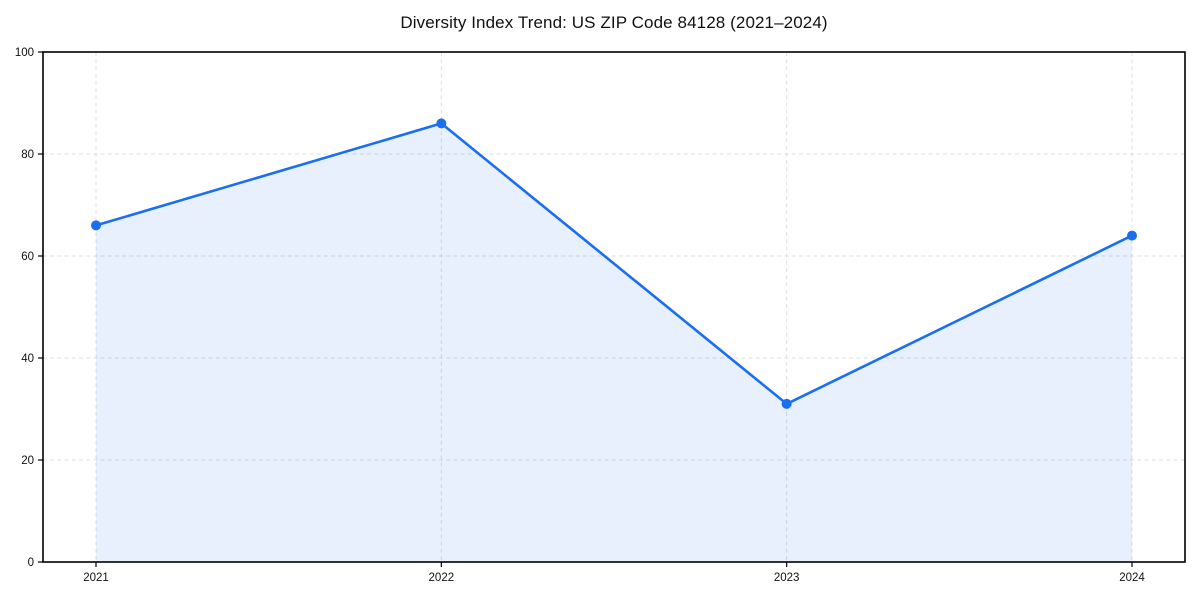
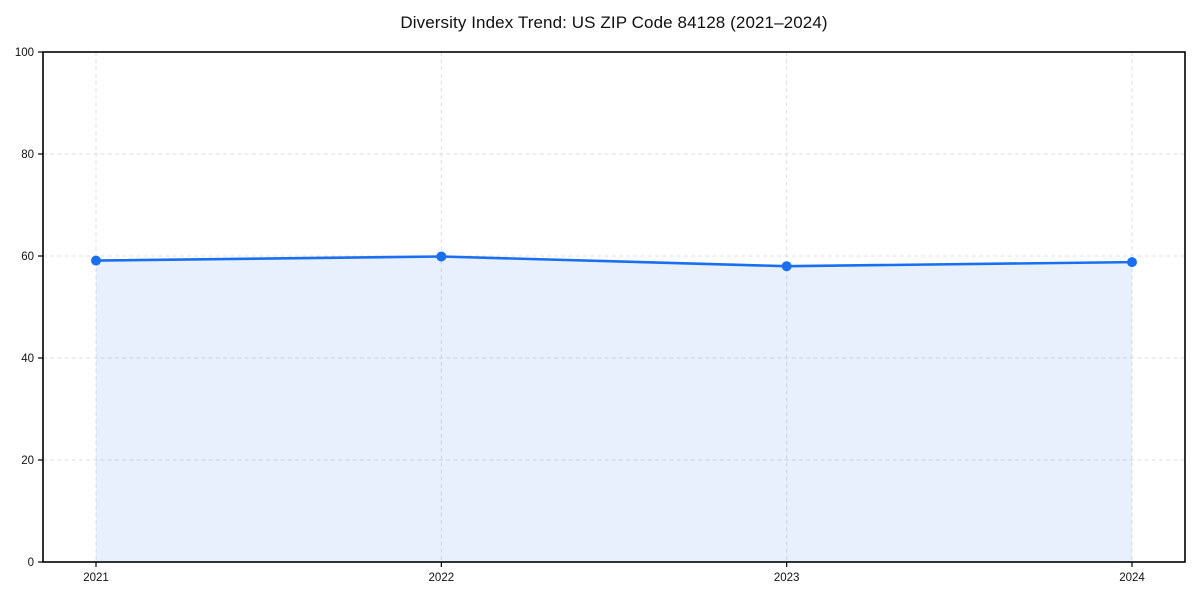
2021: 66 -> 59
2022: 86 -> 60
2023: 31 -> 58
2024: 64 -> 59
